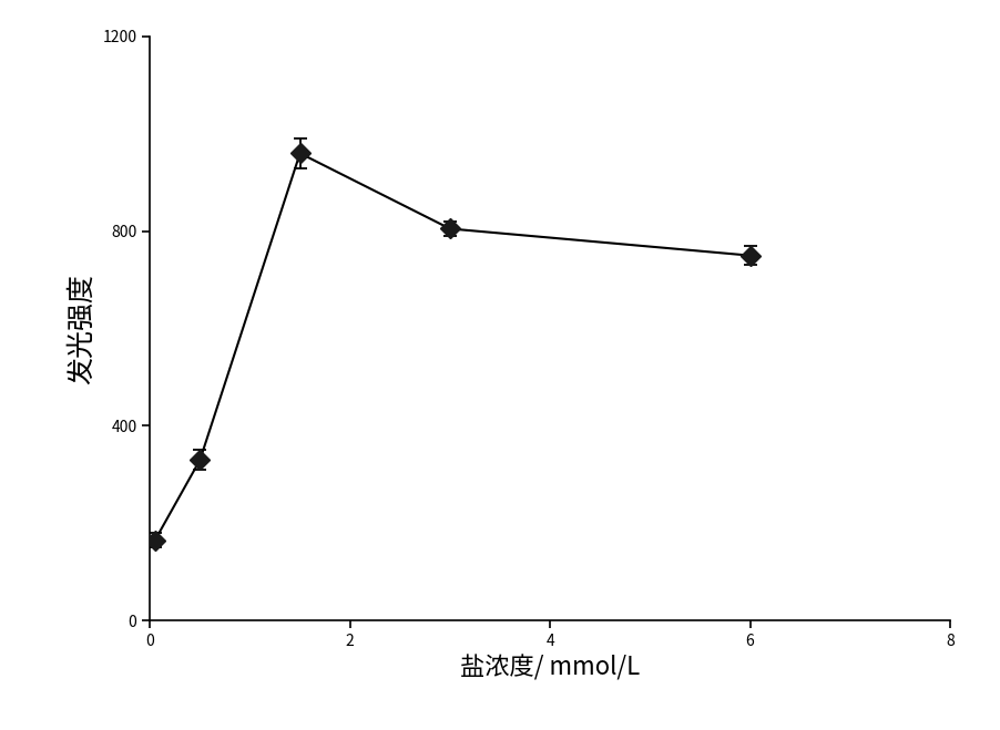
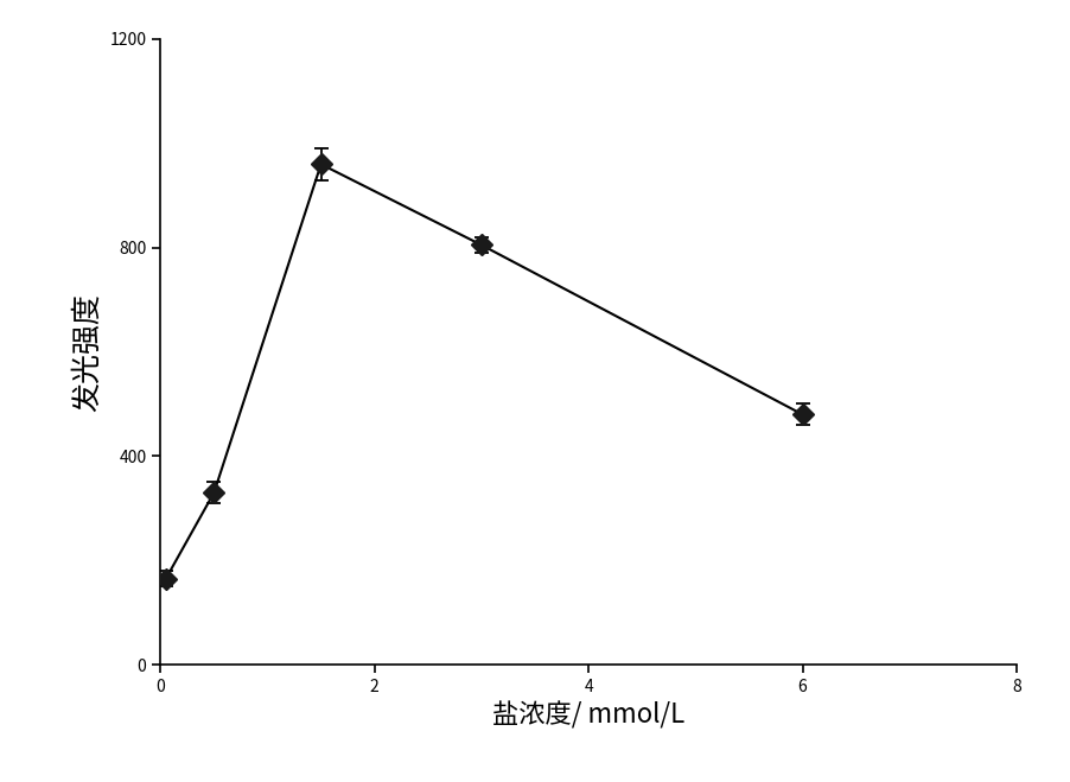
6: 750 -> 480
